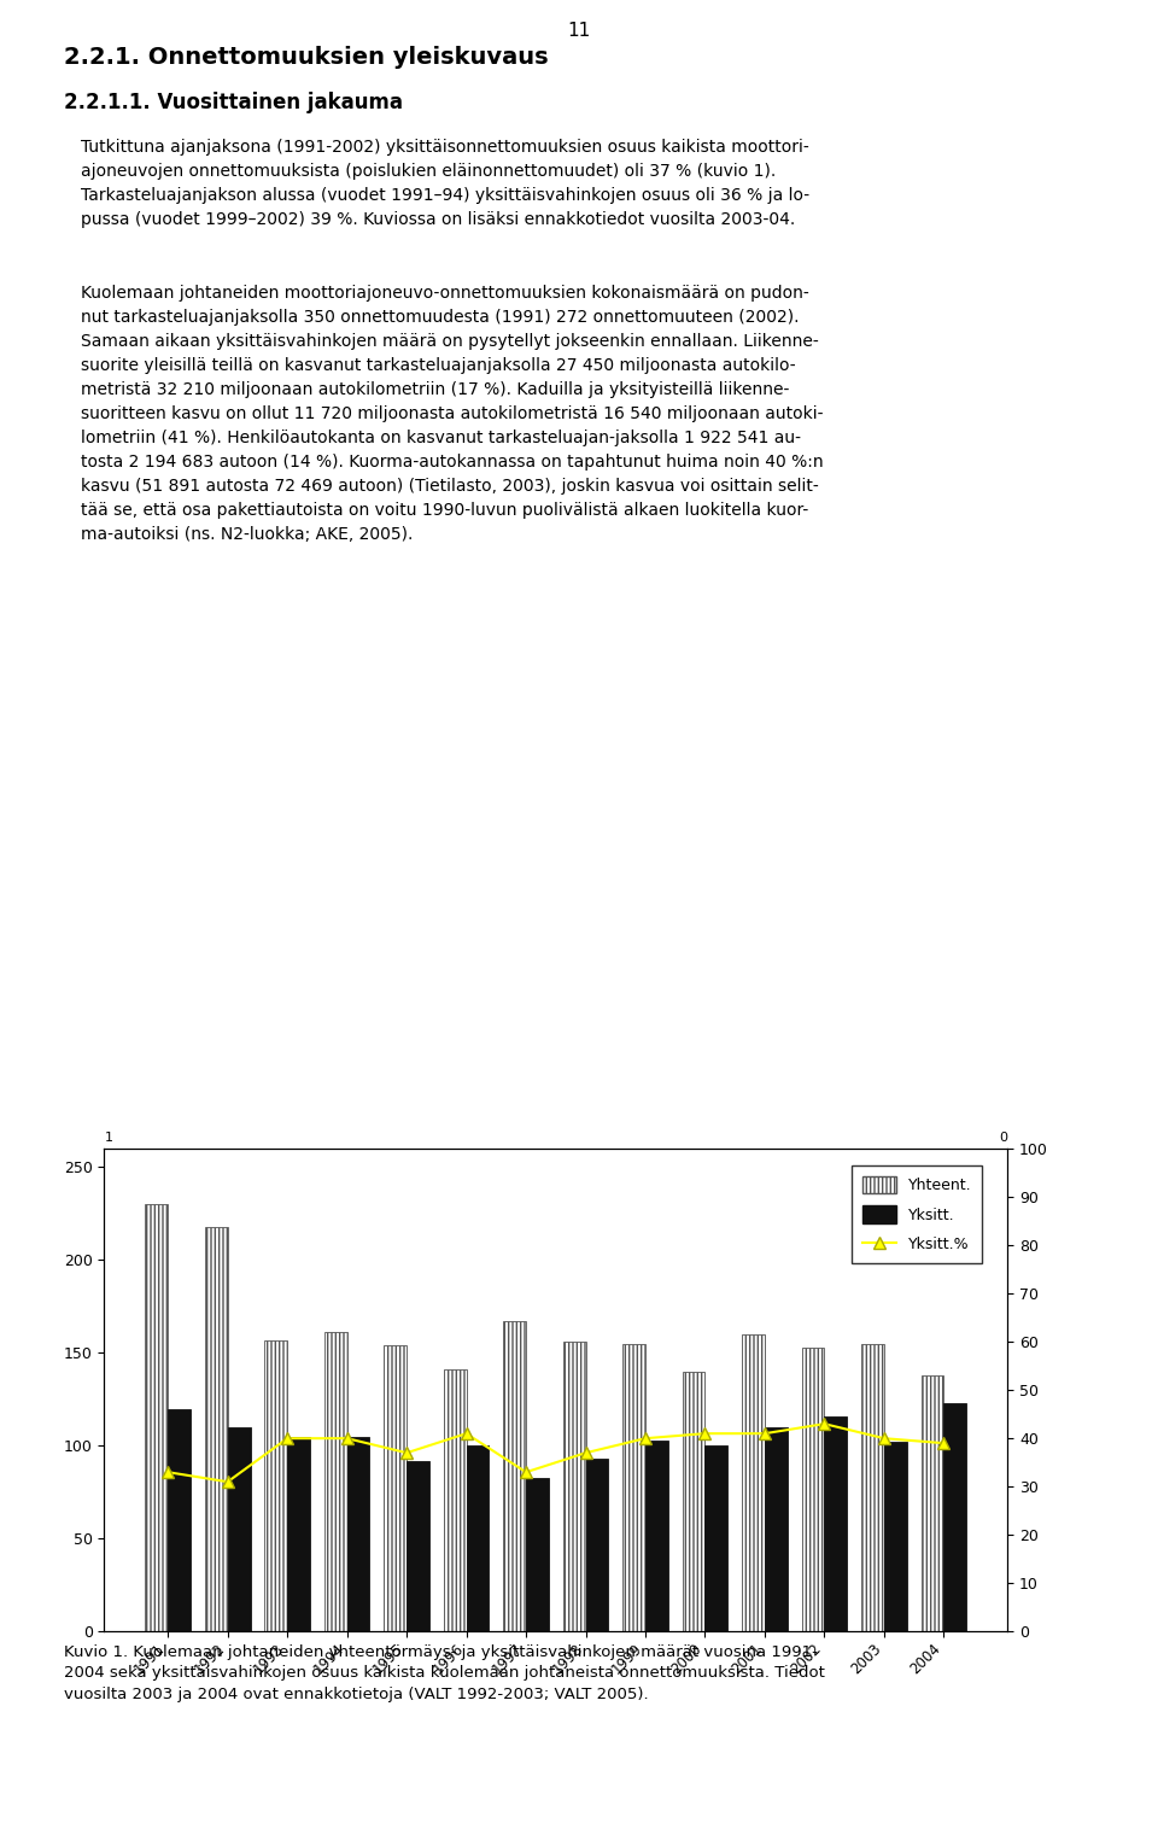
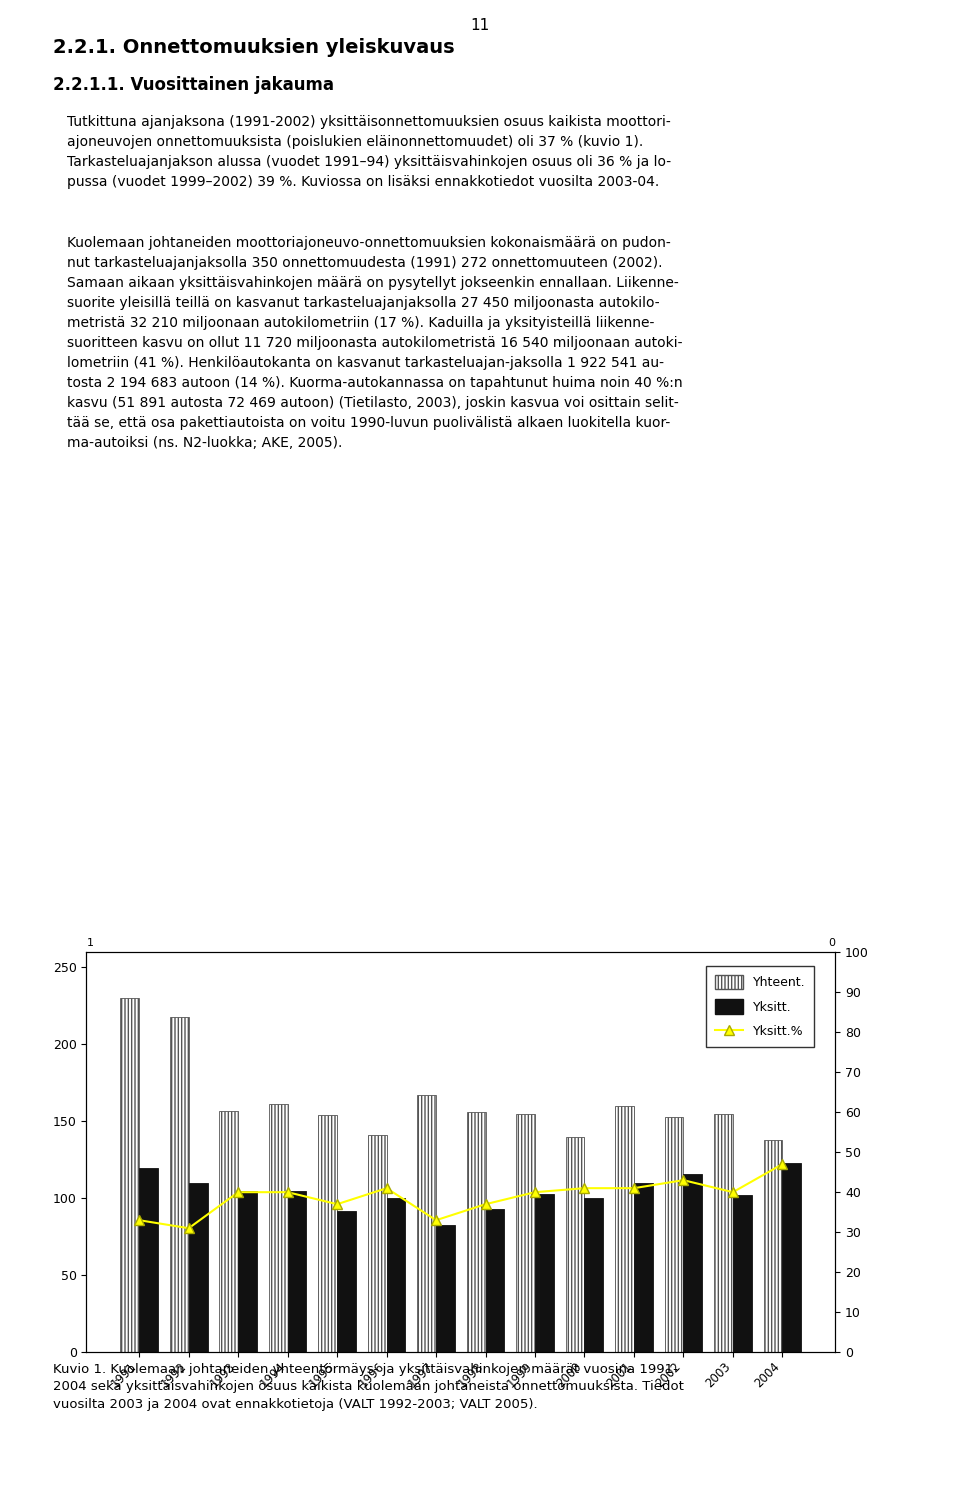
Yksitt.%/2004: 39 -> 47
